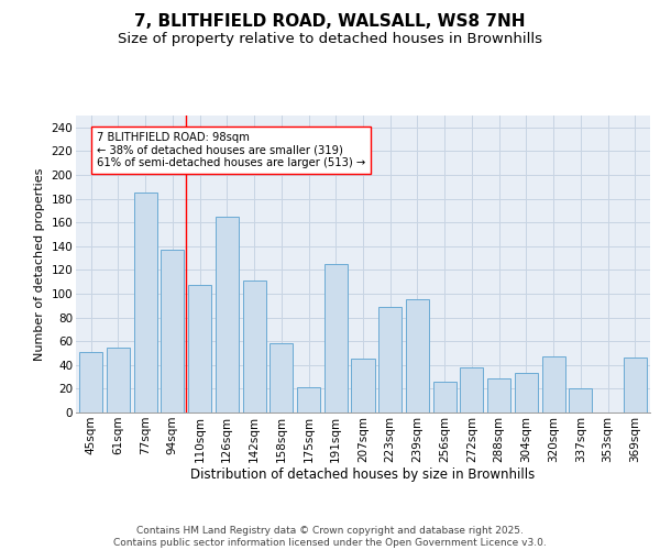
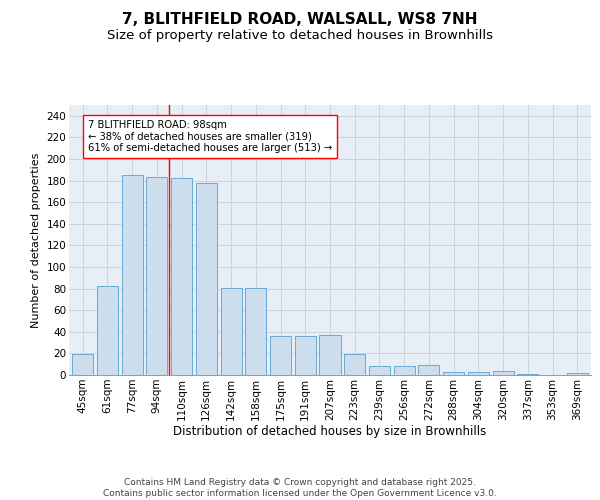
45sqm: 51 -> 19
61sqm: 55 -> 82
94sqm: 137 -> 183
110sqm: 107 -> 182
126sqm: 165 -> 178
142sqm: 111 -> 81
158sqm: 58 -> 81
175sqm: 21 -> 36
191sqm: 125 -> 36
207sqm: 45 -> 37
223sqm: 89 -> 19
239sqm: 95 -> 8
256sqm: 26 -> 8
272sqm: 38 -> 9
288sqm: 29 -> 3
304sqm: 33 -> 3
320sqm: 47 -> 4
337sqm: 20 -> 1
369sqm: 46 -> 2
